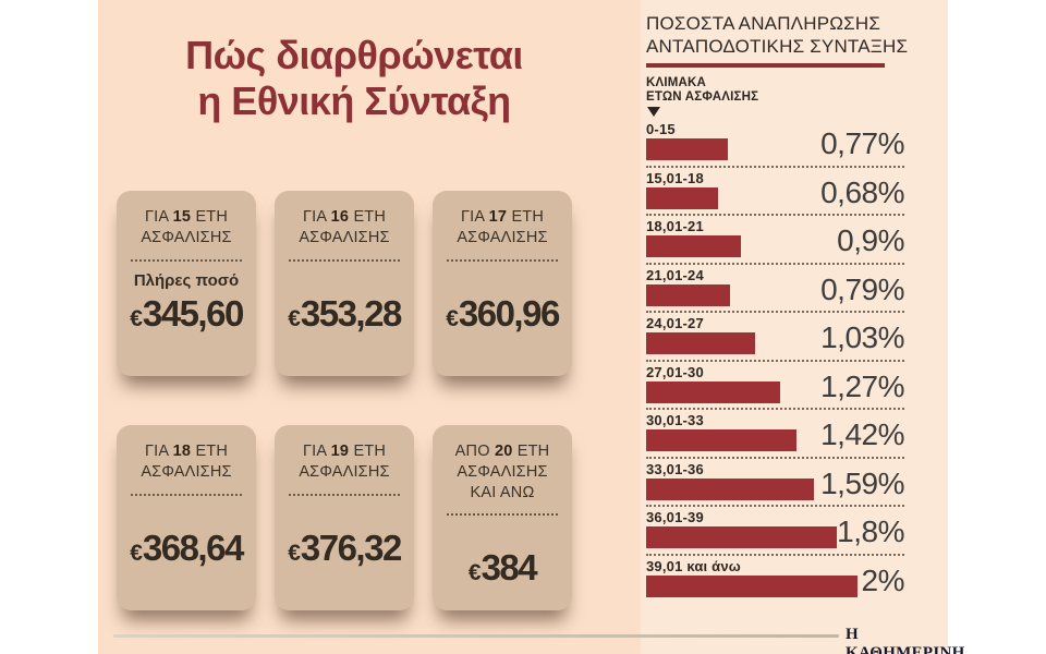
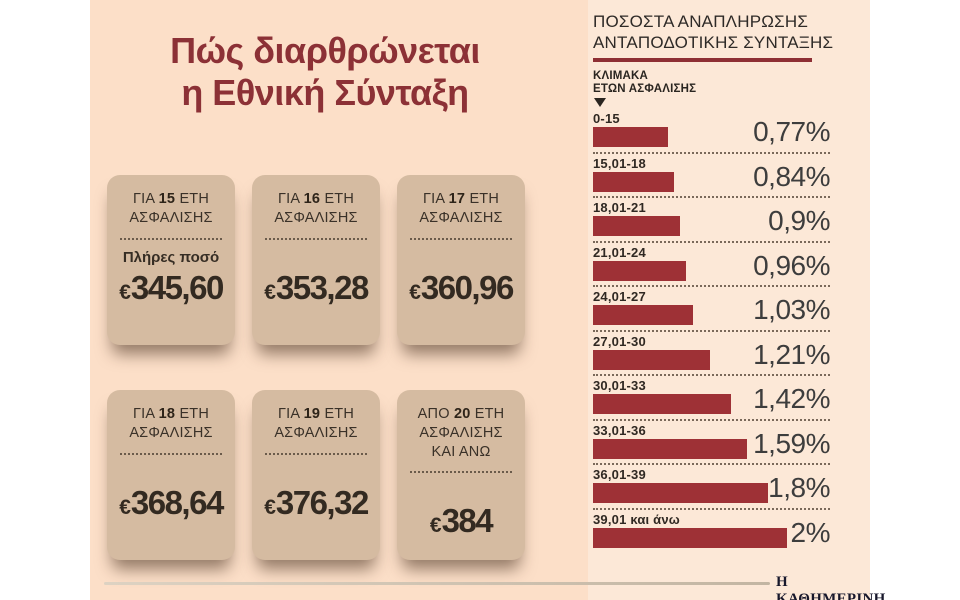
ΠΟΣΟΣΤΑ ΑΝΑΠΛΗΡΩΣΗΣ ΑΝΤΑΠΟΔΟΤΙΚΗΣ ΣΥΝΤΑΞΗΣ/15,01-18: 0,68% -> 0,84%
ΠΟΣΟΣΤΑ ΑΝΑΠΛΗΡΩΣΗΣ ΑΝΤΑΠΟΔΟΤΙΚΗΣ ΣΥΝΤΑΞΗΣ/21,01-24: 0,79% -> 0,96%
ΠΟΣΟΣΤΑ ΑΝΑΠΛΗΡΩΣΗΣ ΑΝΤΑΠΟΔΟΤΙΚΗΣ ΣΥΝΤΑΞΗΣ/27,01-30: 1,27% -> 1,21%
